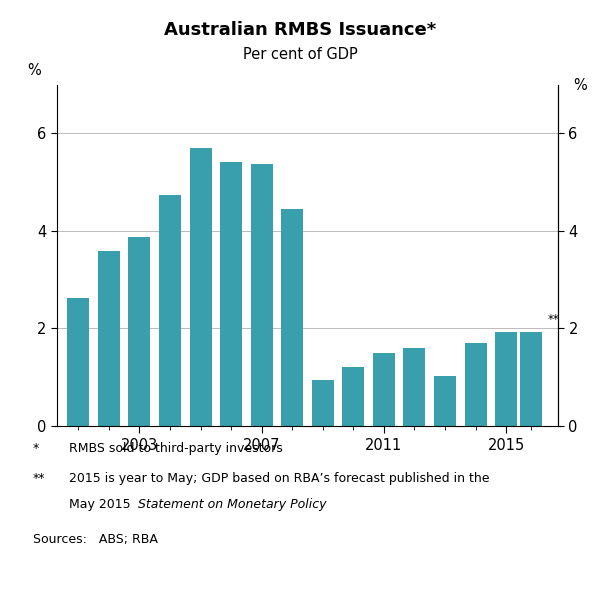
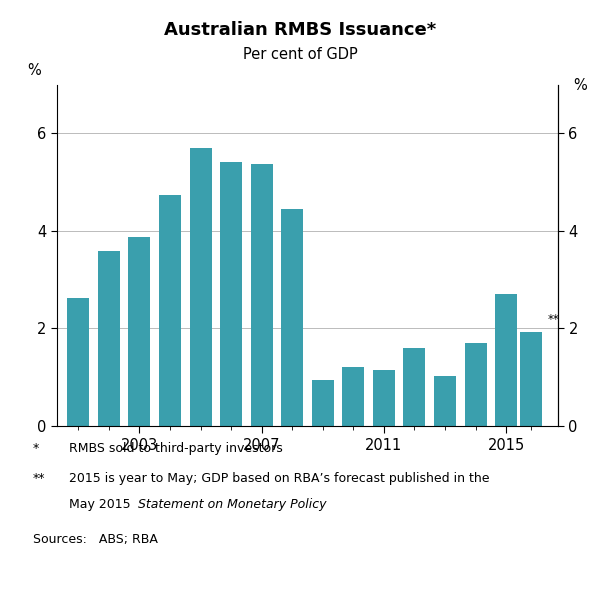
2011: 1.50 -> 1.15
2015: 1.93 -> 2.70
